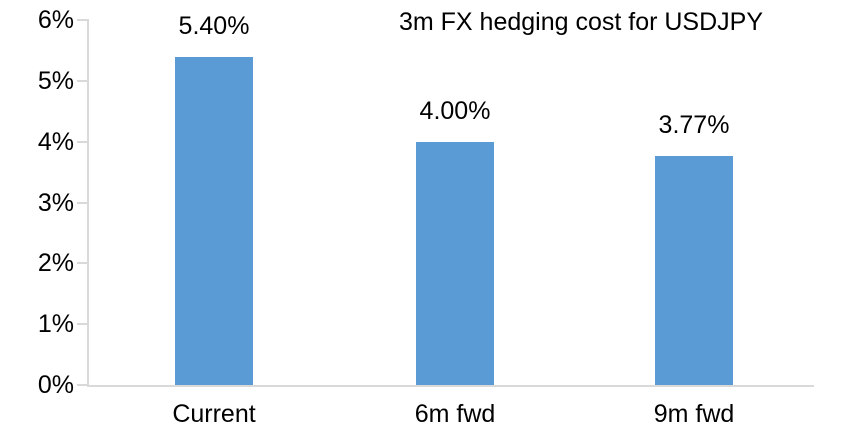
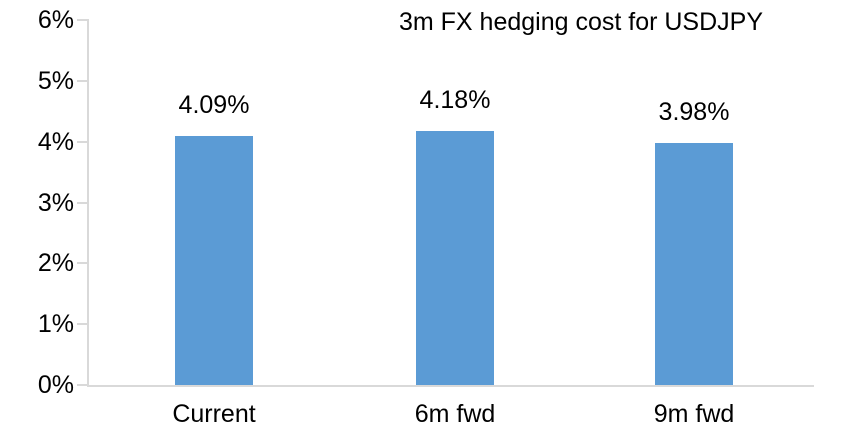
Current: 5.40% -> 4.09%
6m fwd: 4.00% -> 4.18%
9m fwd: 3.77% -> 3.98%
